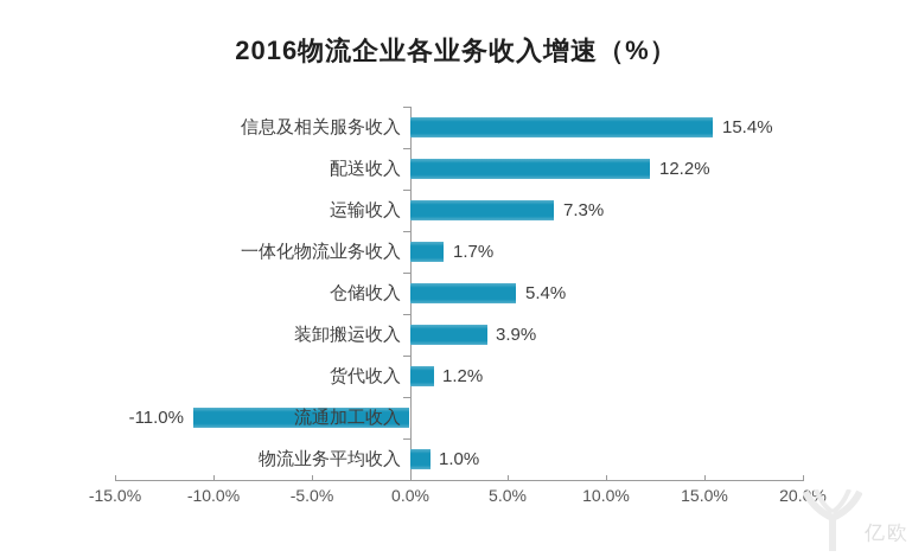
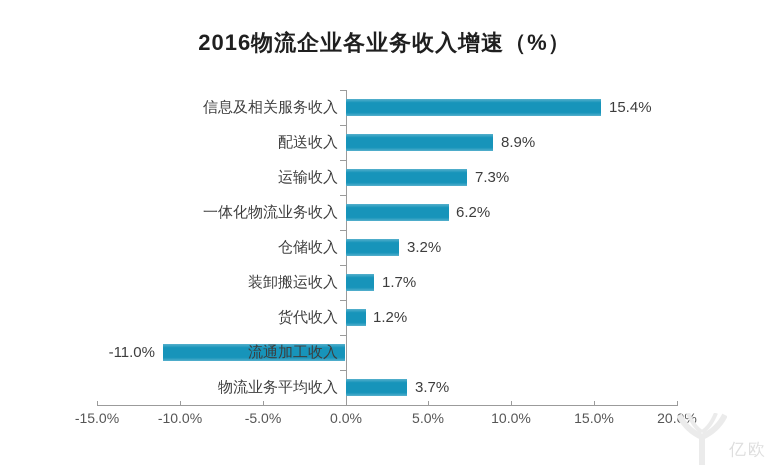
配送收入: 12.2% -> 8.9%
一体化物流业务收入: 1.7% -> 6.2%
仓储收入: 5.4% -> 3.2%
装卸搬运收入: 3.9% -> 1.7%
物流业务平均收入: 1.0% -> 3.7%
